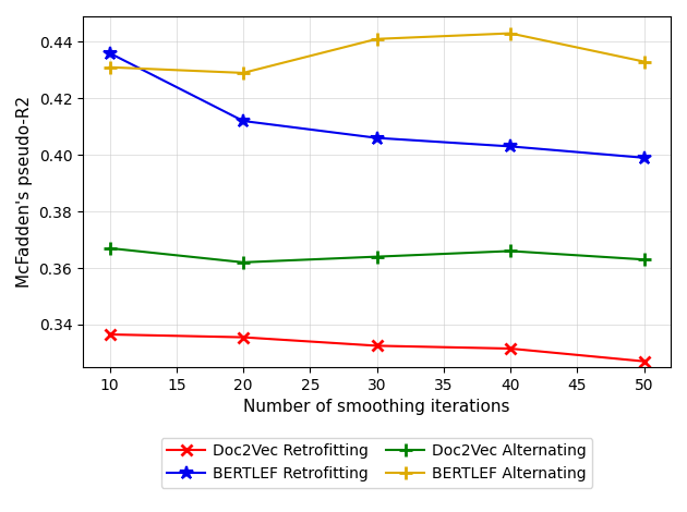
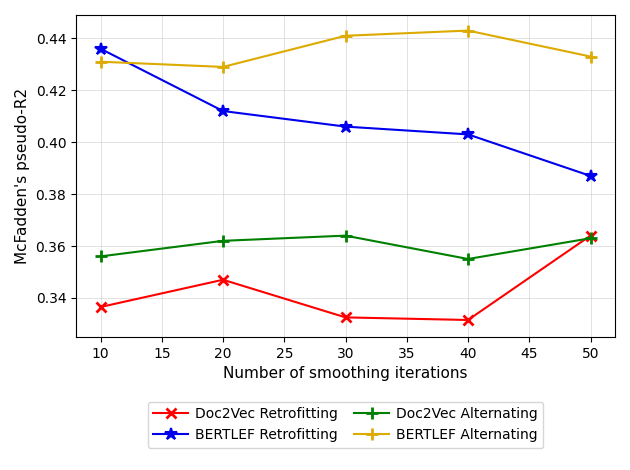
Doc2Vec Alternating/10: 0.367 -> 0.356
Doc2Vec Retrofitting/20: 0.3355 -> 0.3470
Doc2Vec Alternating/40: 0.366 -> 0.355
Doc2Vec Retrofitting/50: 0.3270 -> 0.3640
BERTLEF Retrofitting/50: 0.399 -> 0.387
